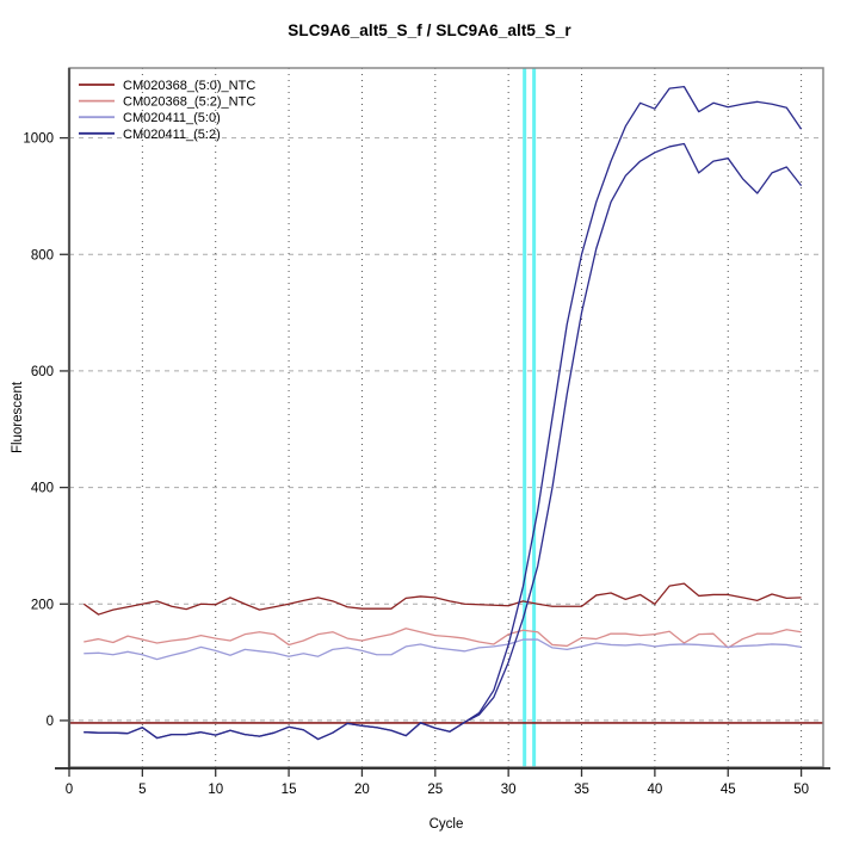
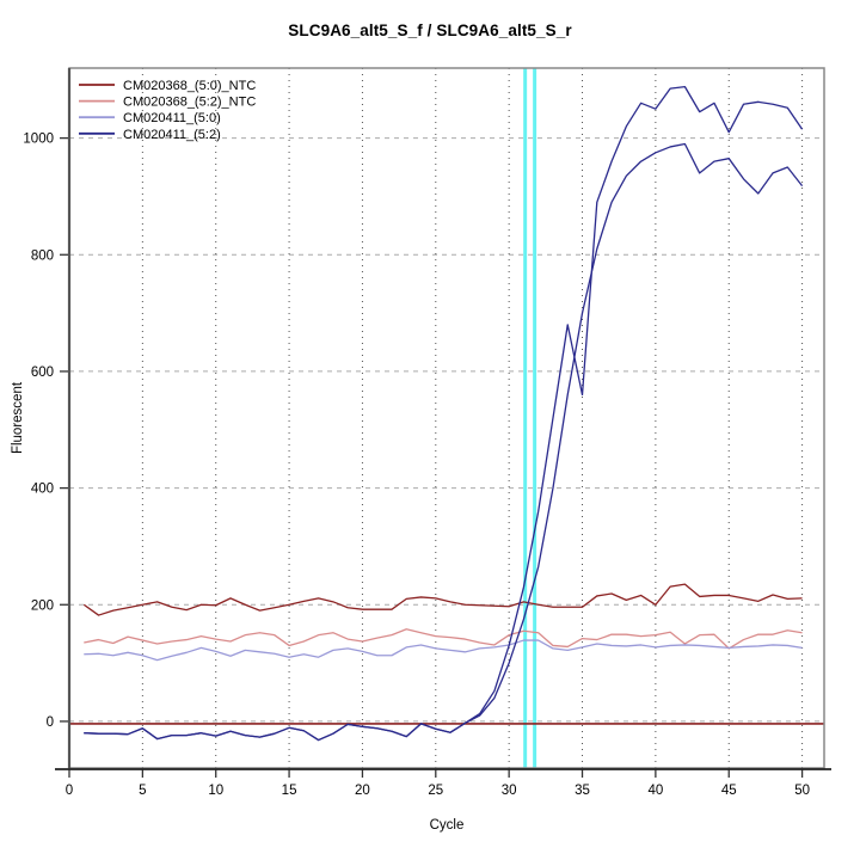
CM020411_(5:2)/35: 800 -> 560
CM020411_(5:2)/45: 1050 -> 1010
